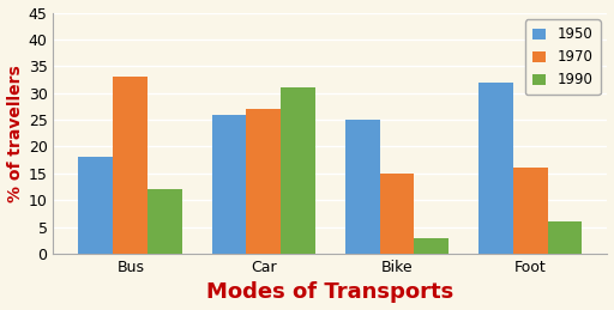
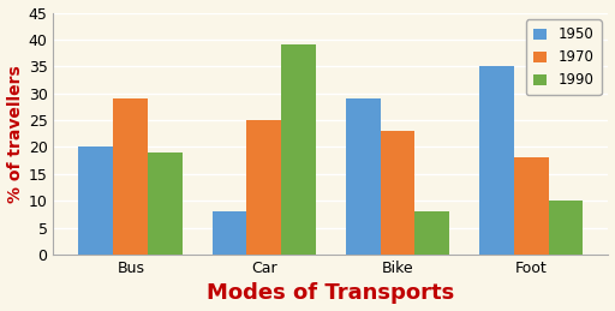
1950/Bus: 18 -> 20
1970/Bus: 33 -> 29
1990/Bus: 12 -> 19
1950/Car: 26 -> 8
1970/Car: 27 -> 25
1990/Car: 31 -> 39
1950/Bike: 25 -> 29
1970/Bike: 15 -> 23
1990/Bike: 3 -> 8
1950/Foot: 32 -> 35
1970/Foot: 16 -> 18
1990/Foot: 6 -> 10
